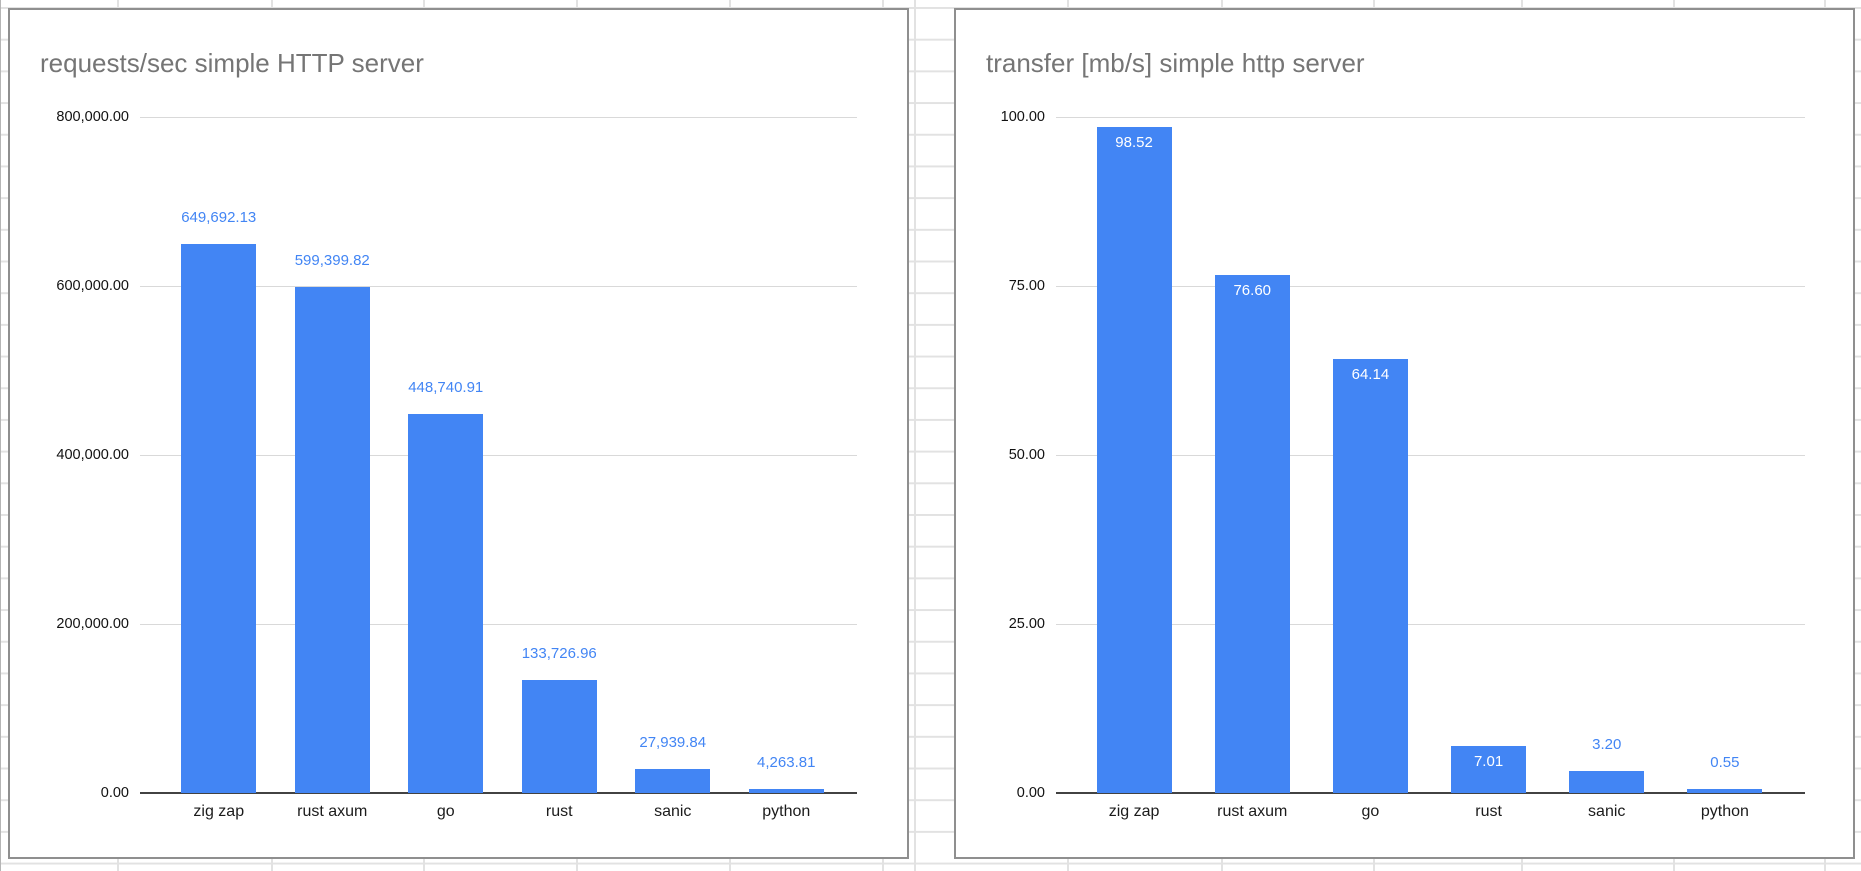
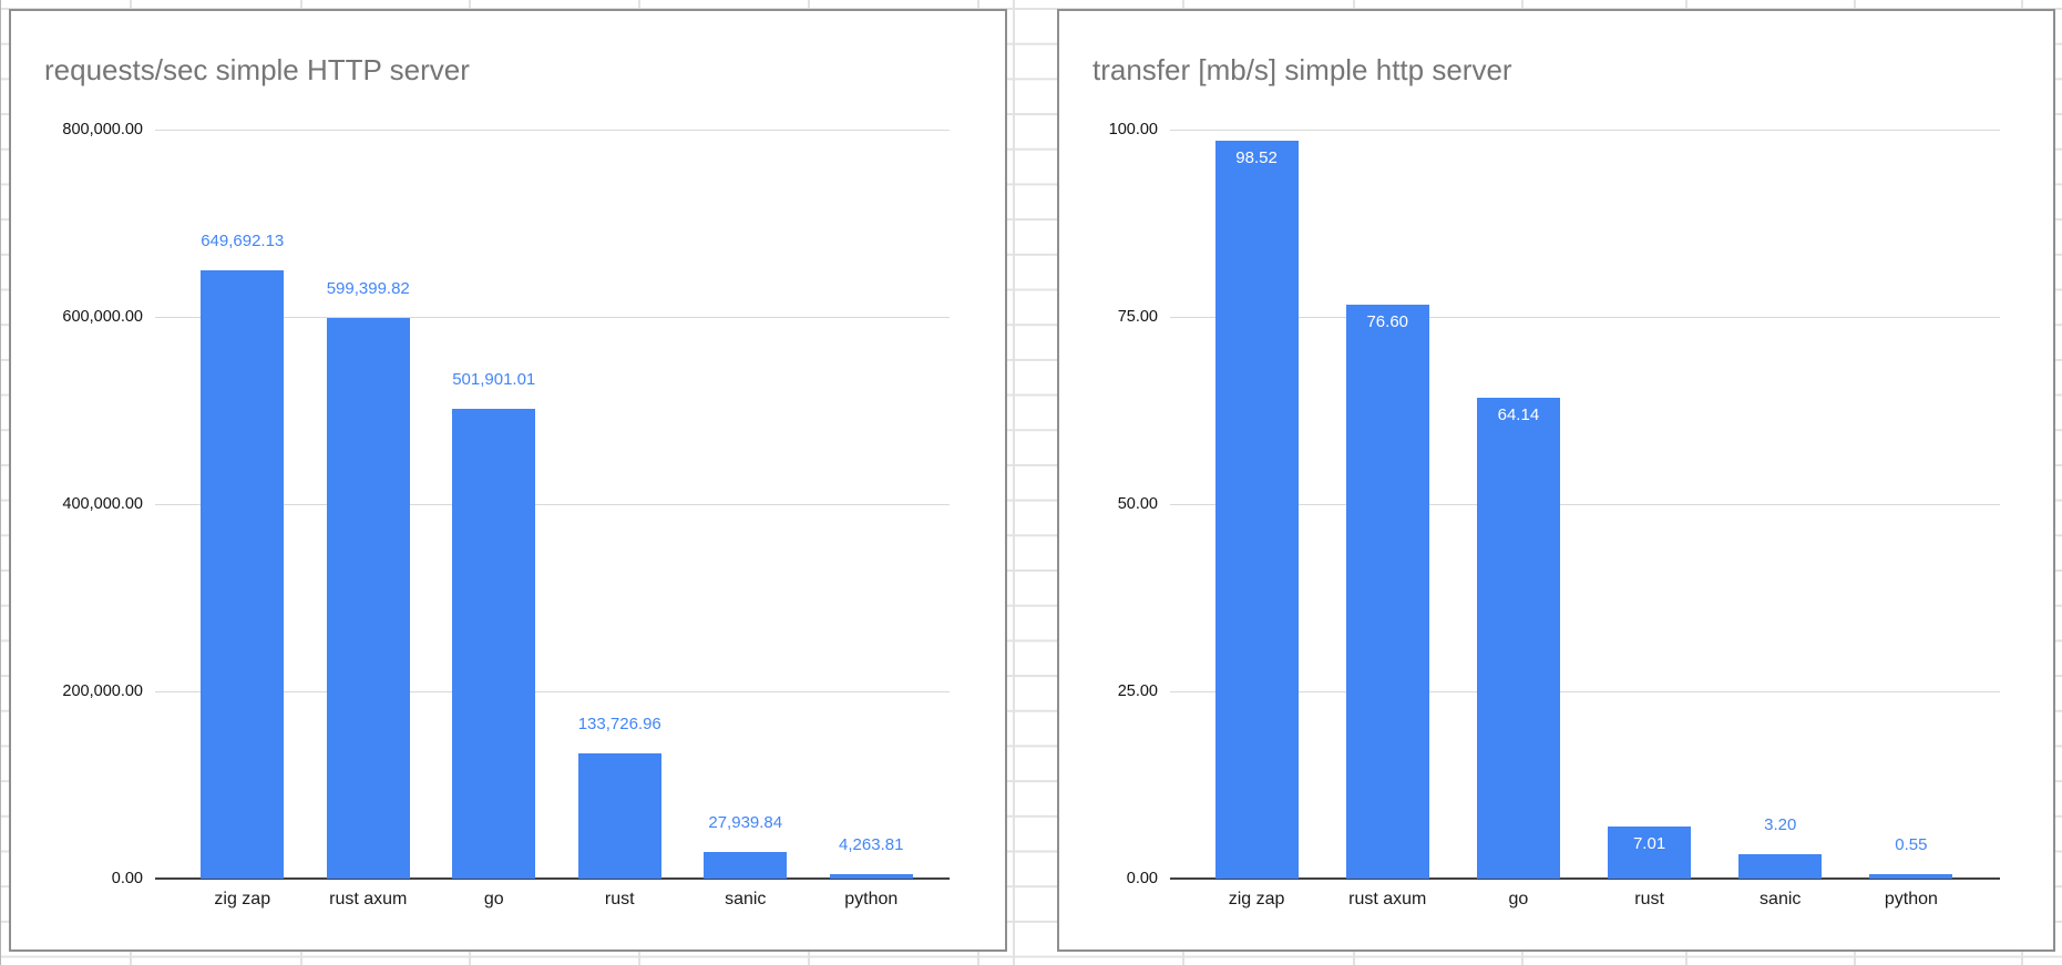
requests/sec simple HTTP server/go: 448,740.91 -> 501,901.01
